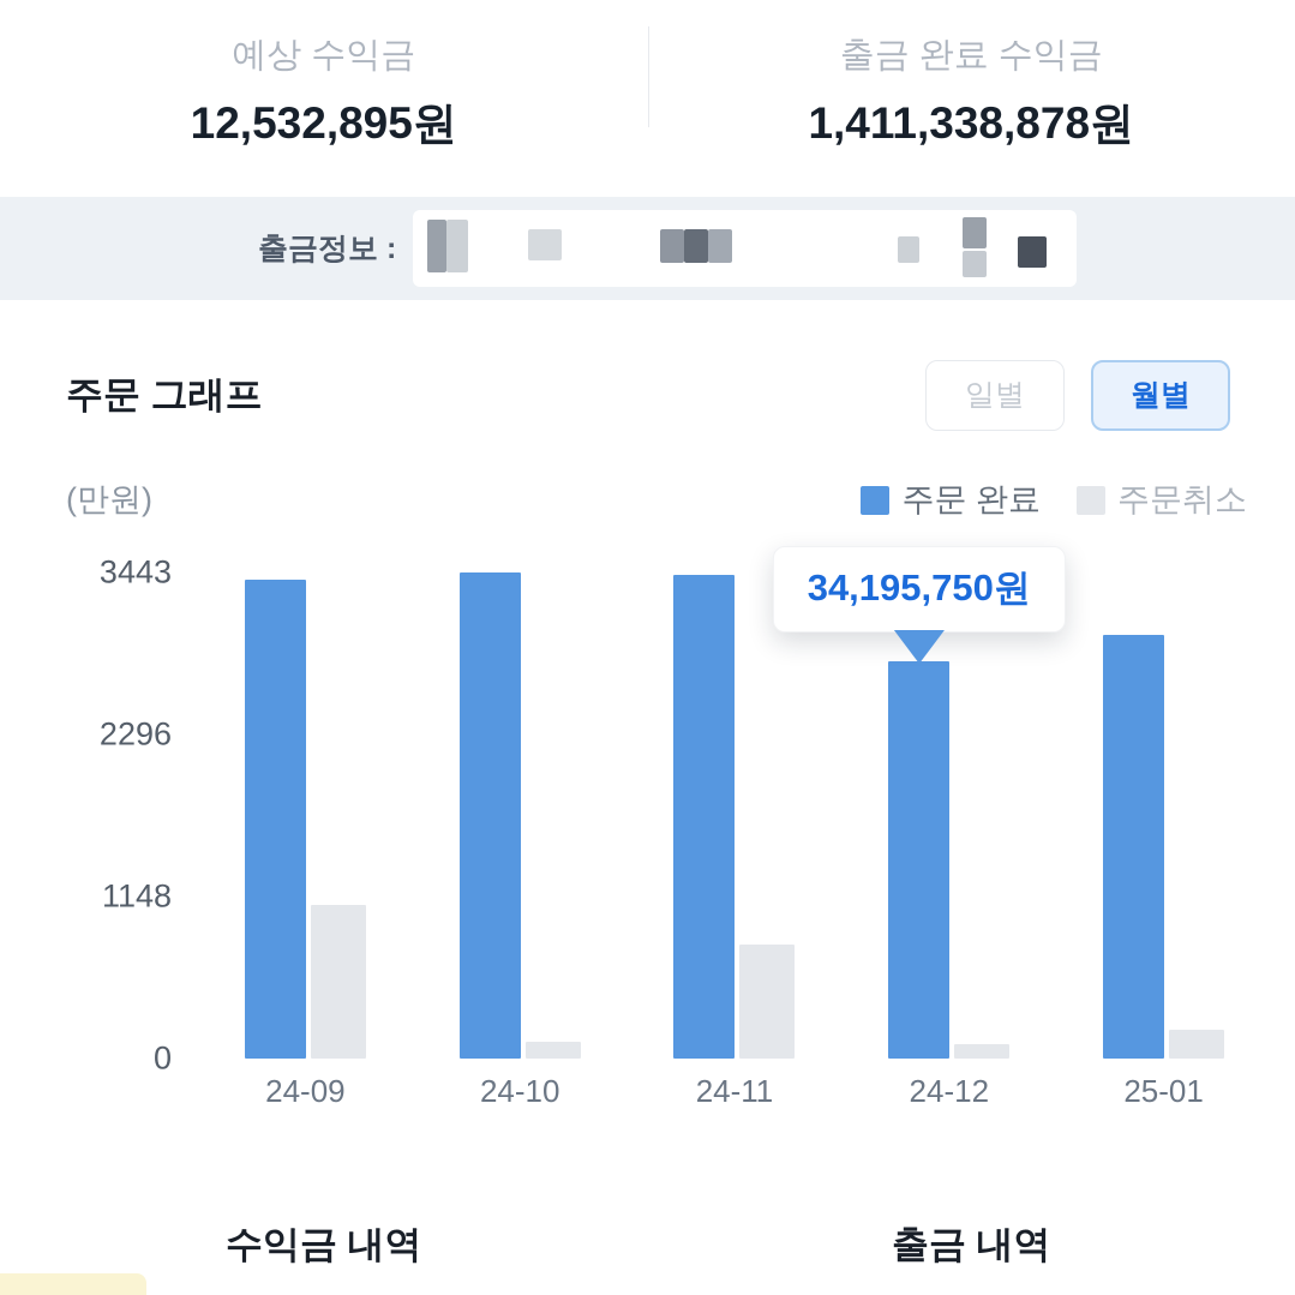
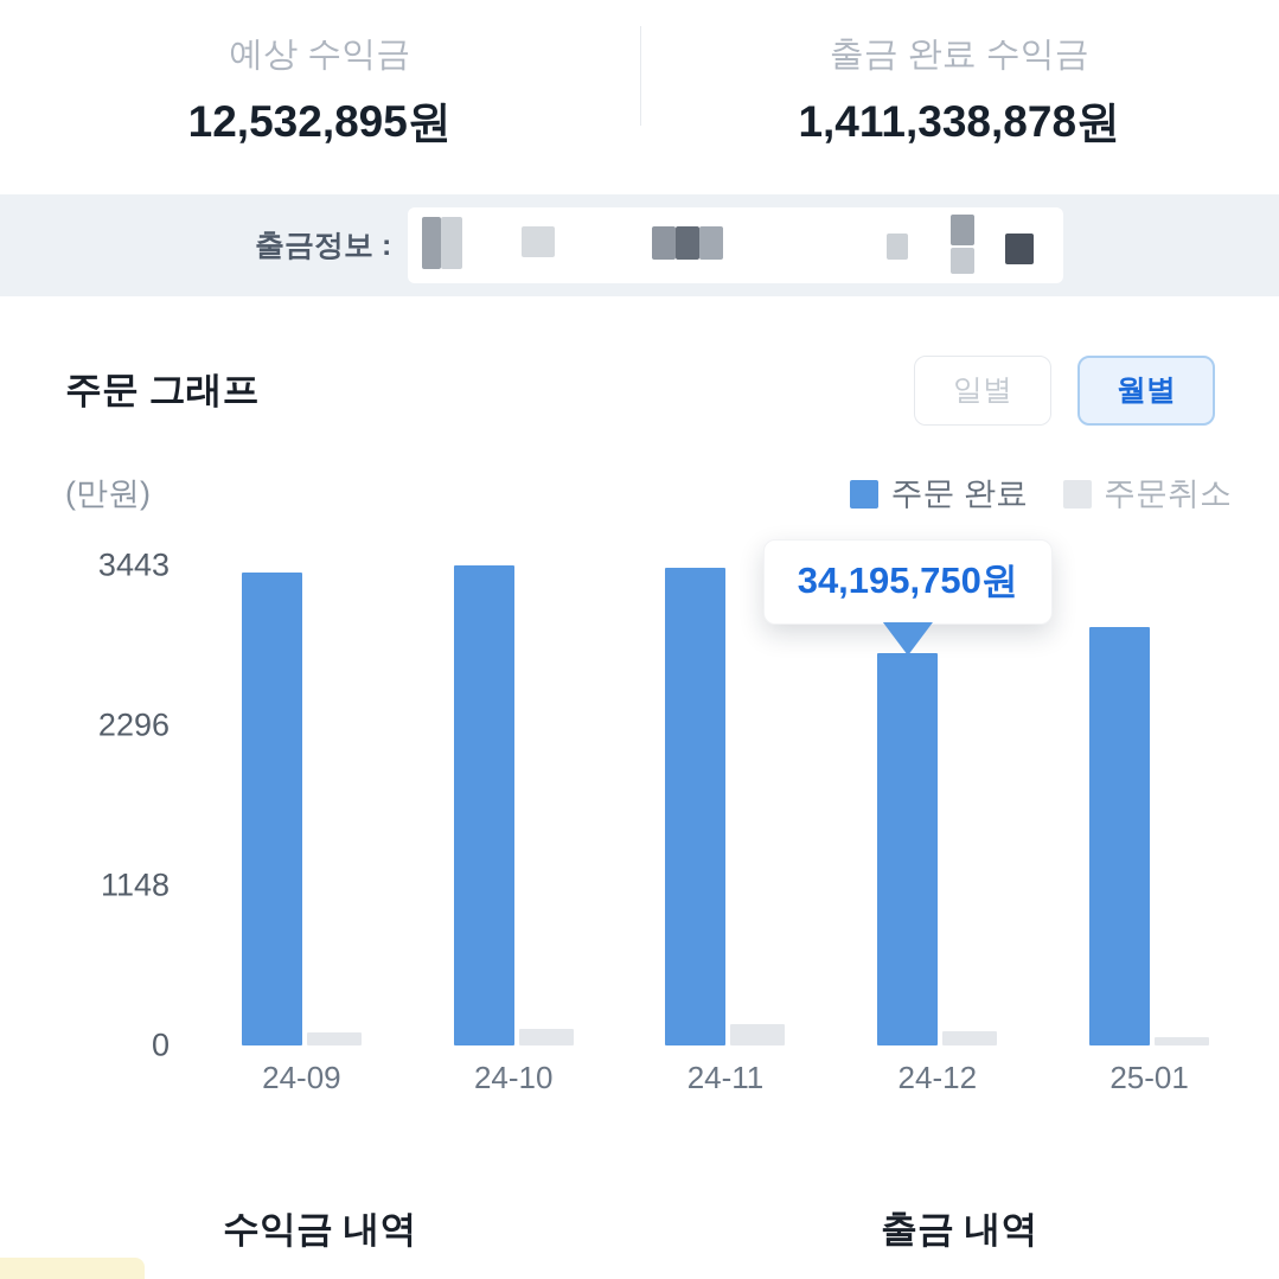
주문취소/24-09: 1090 -> 100
주문취소/24-11: 810 -> 160
주문취소/25-01: 200 -> 60
